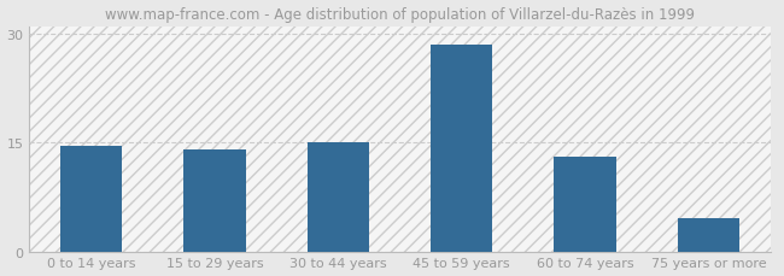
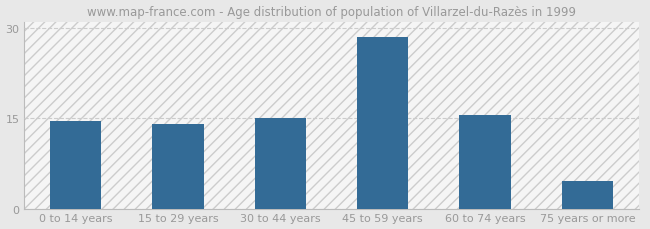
60 to 74 years: 13.0 -> 15.5
